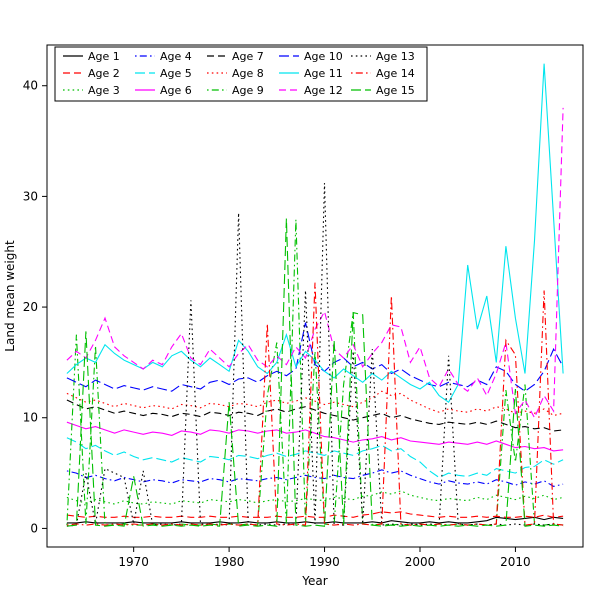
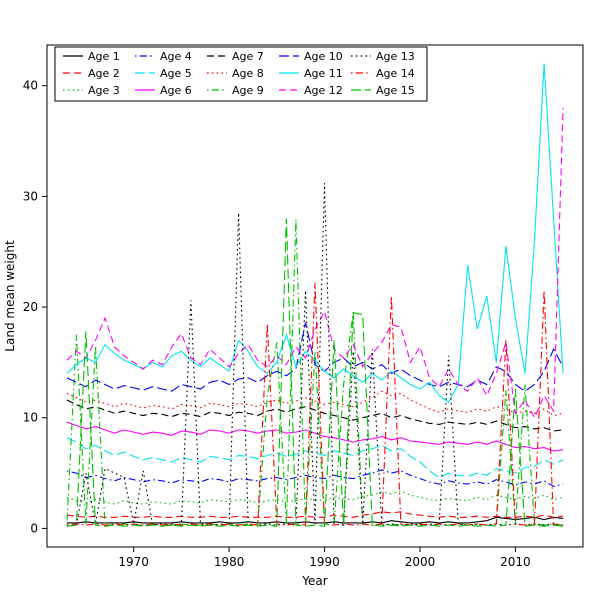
Age 15/1970: 4.7 -> 0.3
Age 15/1980: 11.4 -> 0.3
Age 9/2010: 6.0 -> 0.4
Age 14/2010: 15.7 -> 0.4
